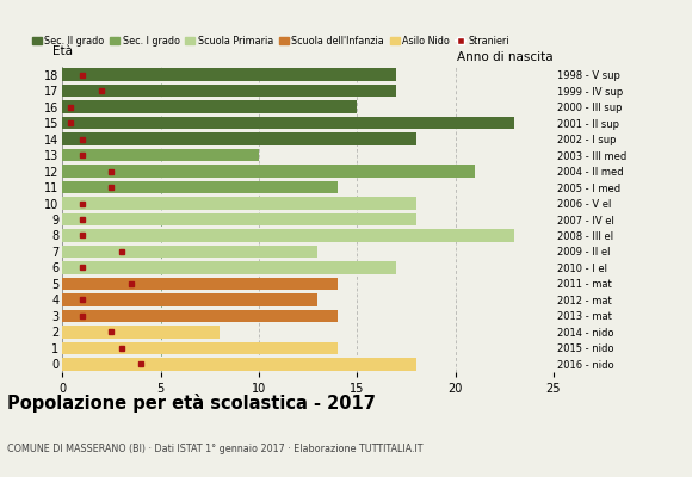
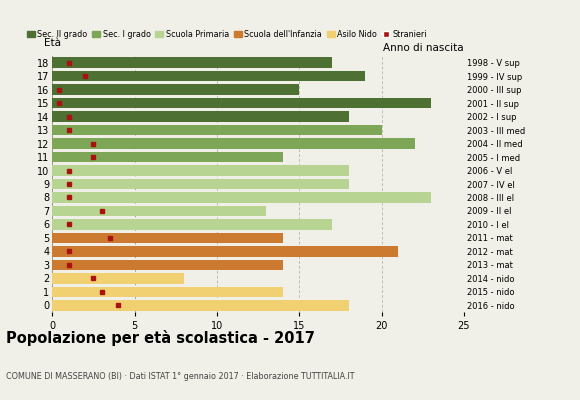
17: 17 -> 19
13: 10 -> 20
12: 21 -> 22
4: 13 -> 21
